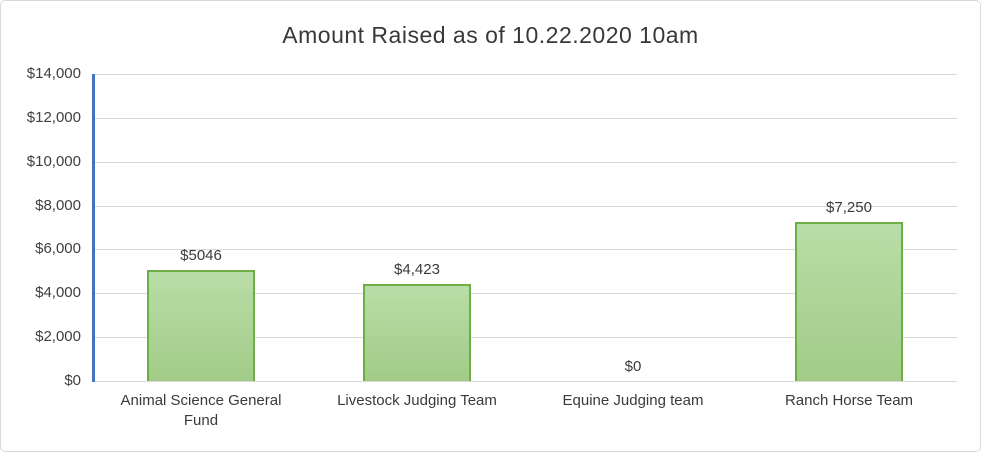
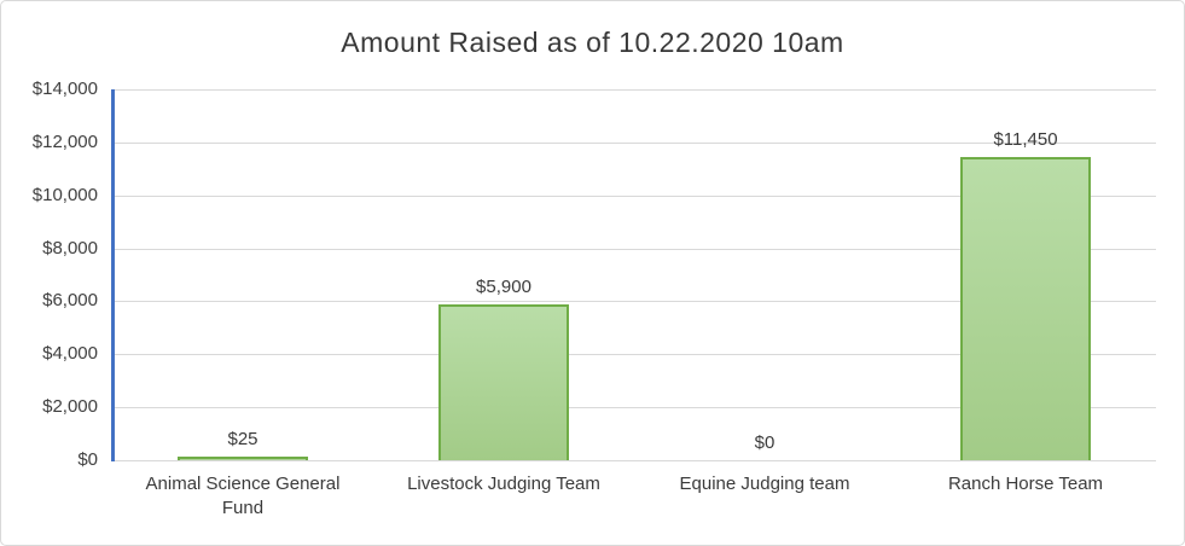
Animal Science General Fund: $5046 -> $25
Livestock Judging Team: $4,423 -> $5,900
Ranch Horse Team: $7,250 -> $11,450
